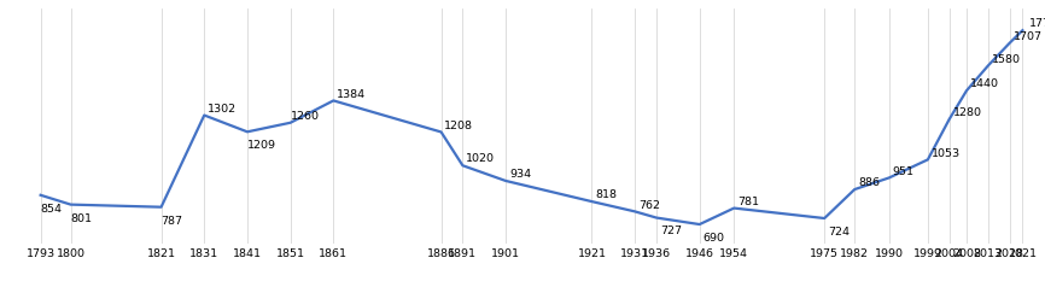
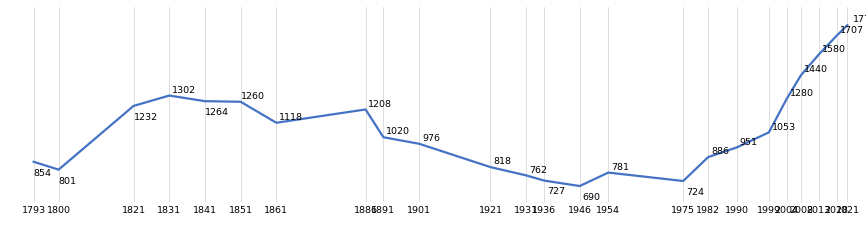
1821: 787 -> 1232
1841: 1209 -> 1264
1861: 1384 -> 1118
1901: 934 -> 976
